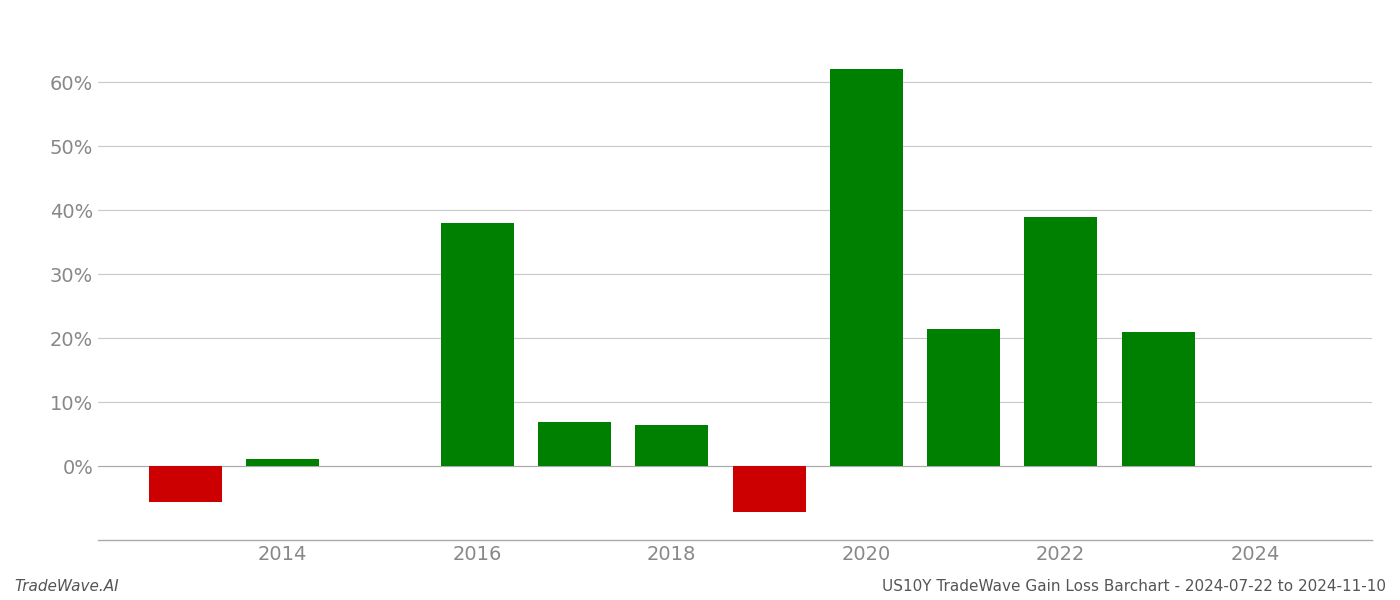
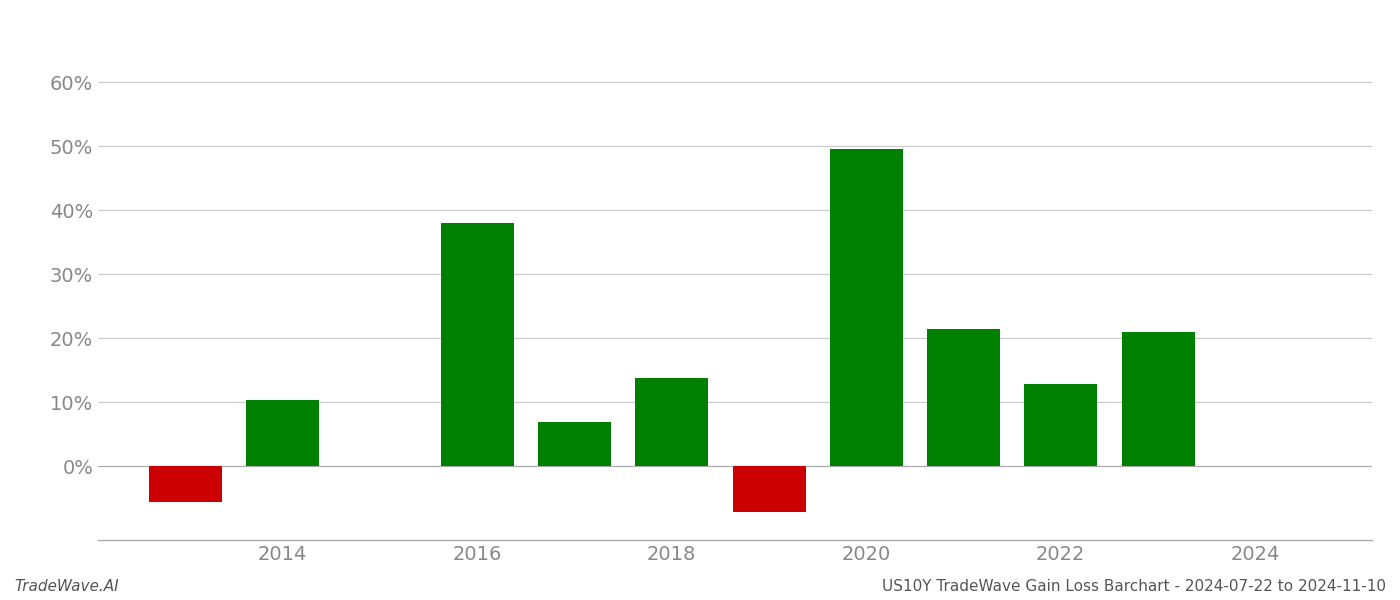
2014: 1.2% -> 10.4%
2018: 6.5% -> 13.8%
2020: 62.0% -> 49.6%
2022: 39.0% -> 12.8%
